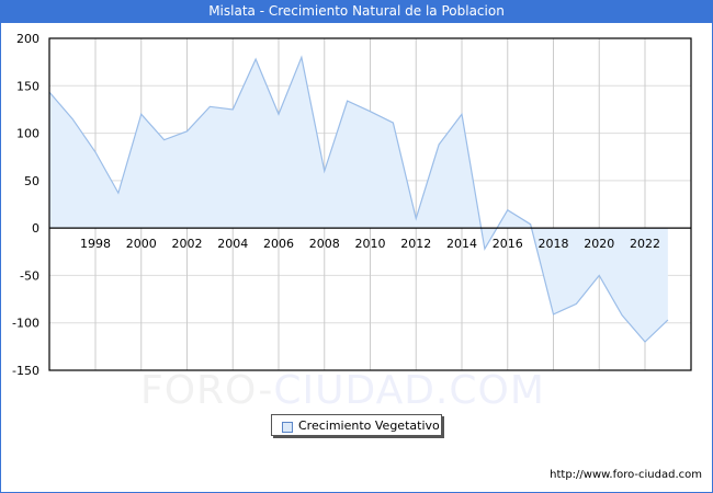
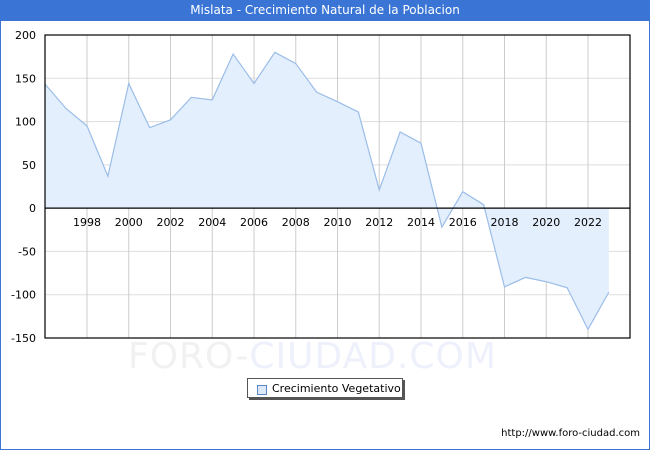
1998: 80 -> 100
2000: 120 -> 140
2006: 120 -> 140
2008: 60 -> 170
2012: 10 -> 20
2014: 120 -> 80
2020: -50 -> -80
2022: -120 -> -140
